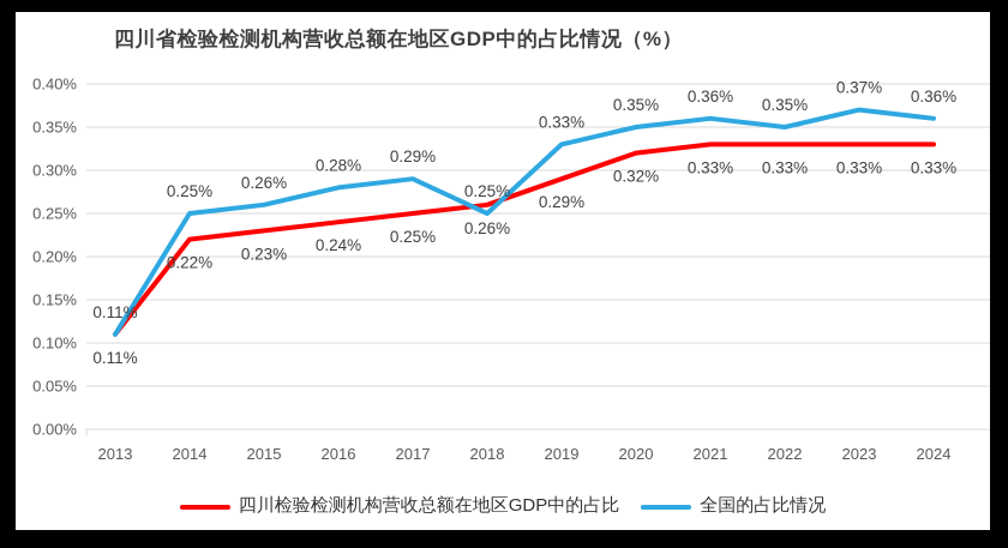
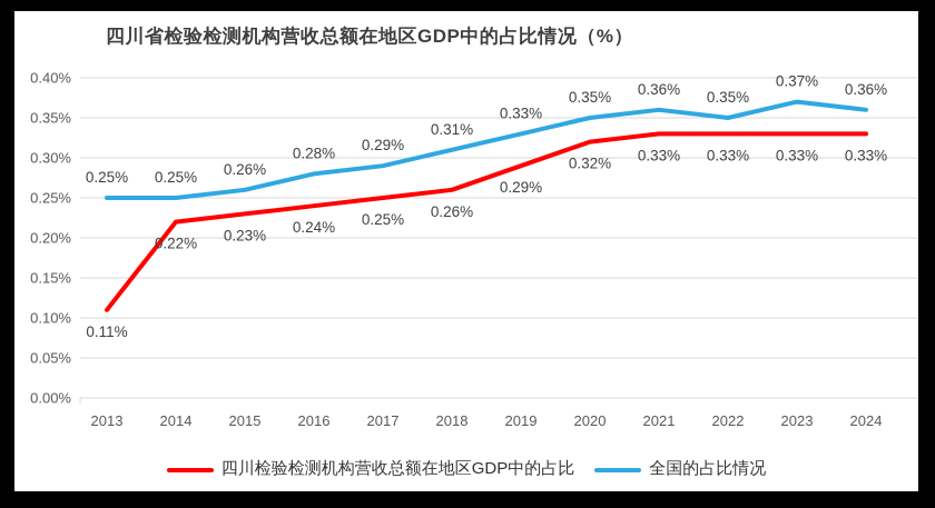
全国的占比情况/2013: 0.11% -> 0.25%
全国的占比情况/2018: 0.25% -> 0.31%
